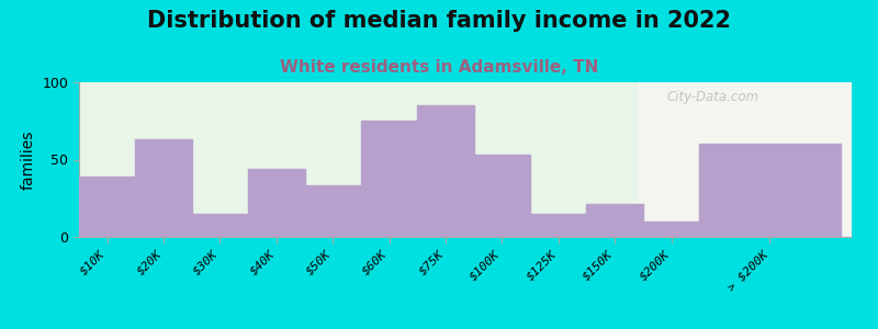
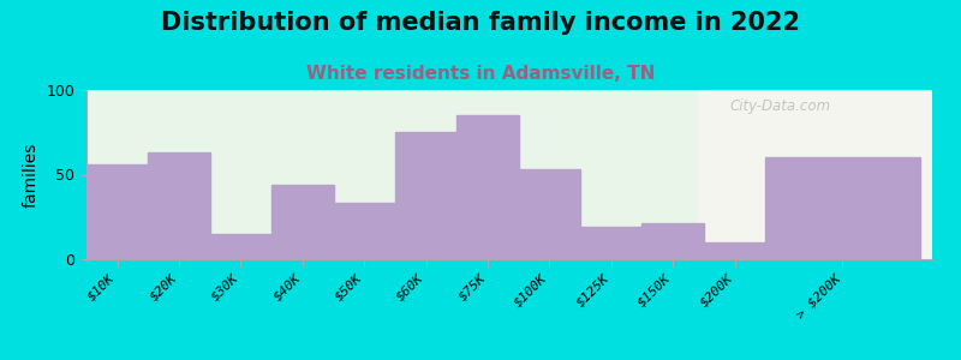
$10K: 39 -> 56
$125K: 15 -> 19
